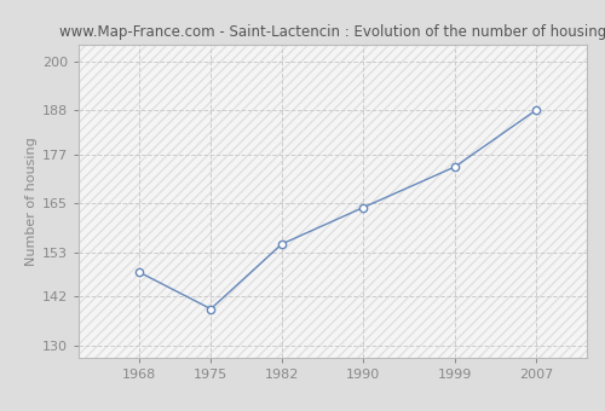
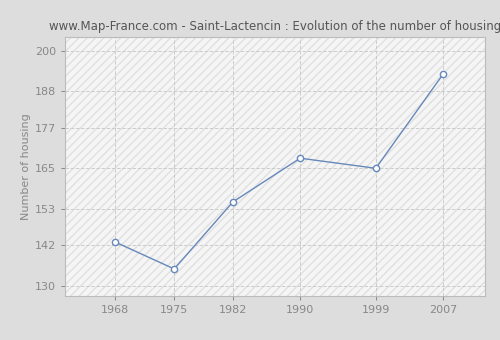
1968: 148 -> 143
1975: 139 -> 135
1990: 164 -> 168
1999: 174 -> 165
2007: 188 -> 193
